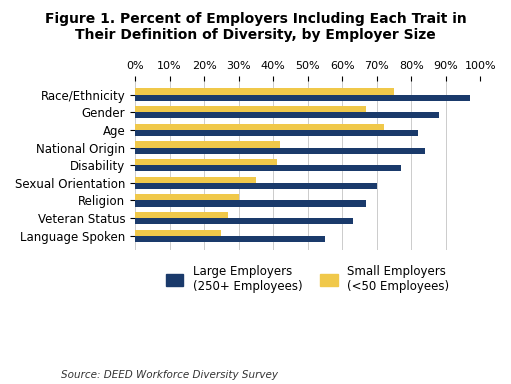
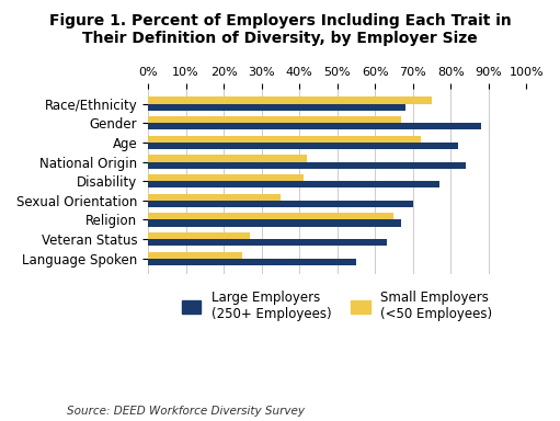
Large Employers (250+ Employees)/Race/Ethnicity: 97% -> 68%
Small Employers (<50 Employees)/Religion: 30% -> 65%
